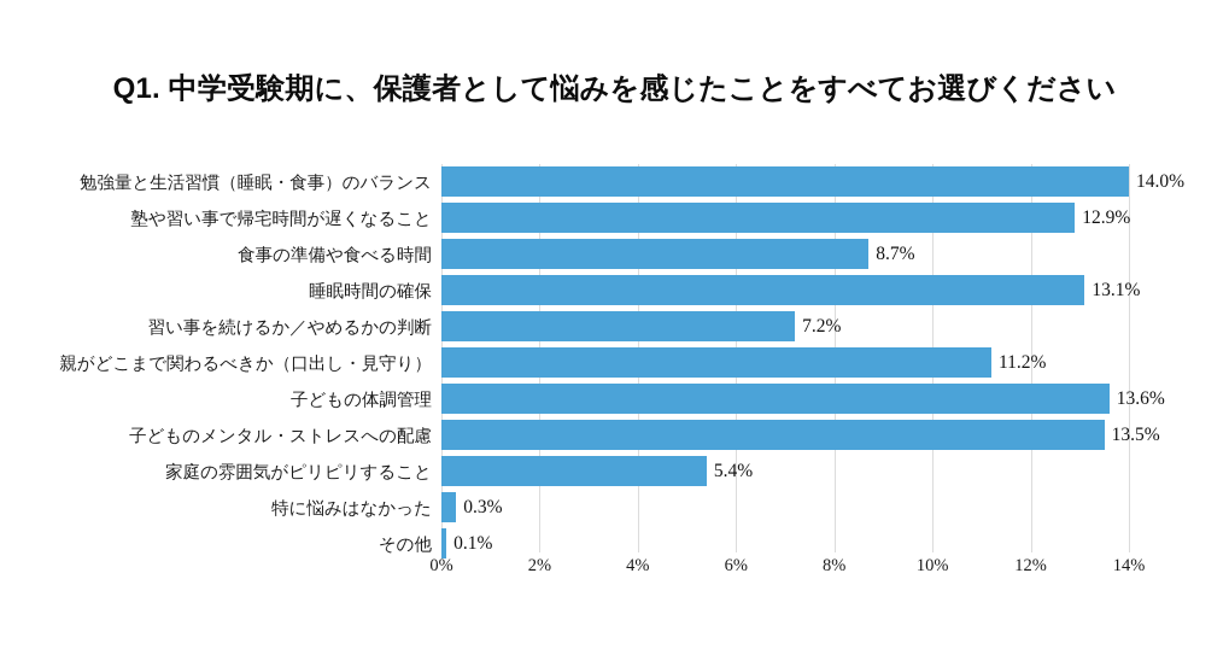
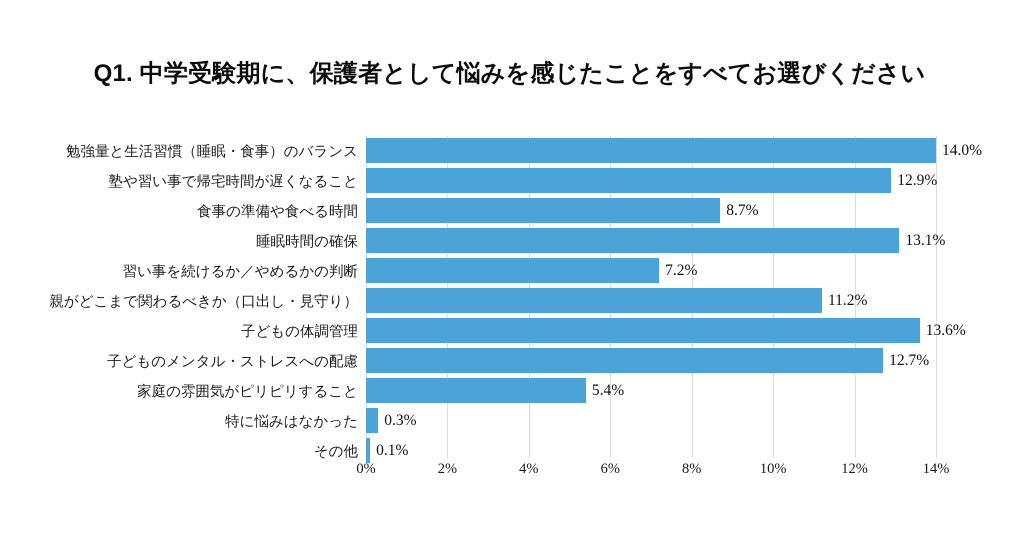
子どものメンタル・ストレスへの配慮: 13.5% -> 12.7%
